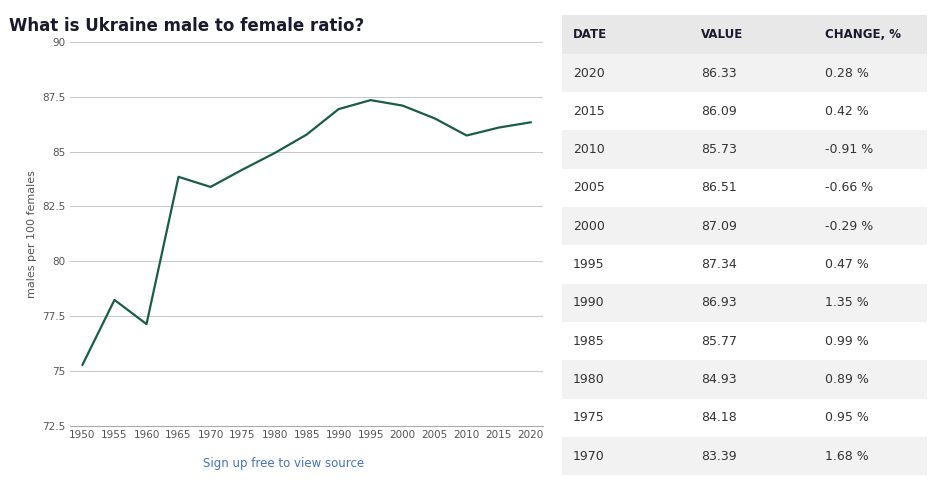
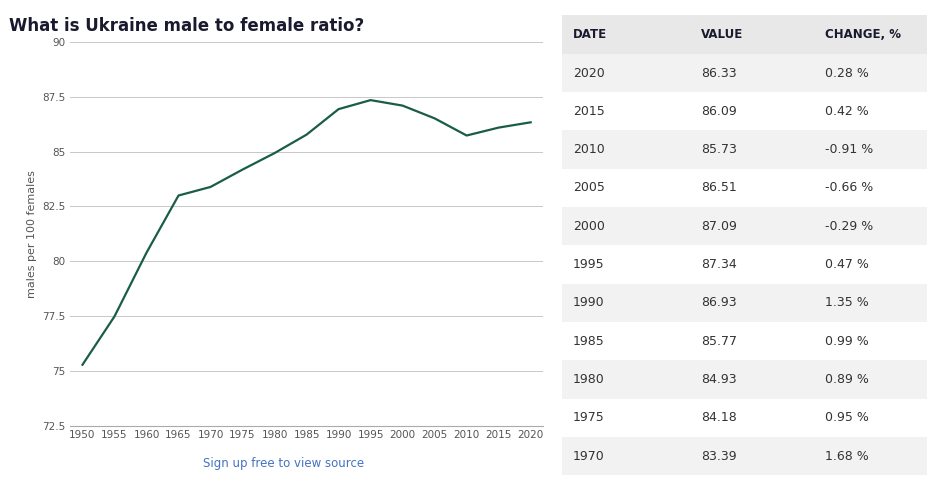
1955: 78.25 -> 77.50
1960: 77.15 -> 80.40
1965: 83.85 -> 83.00
